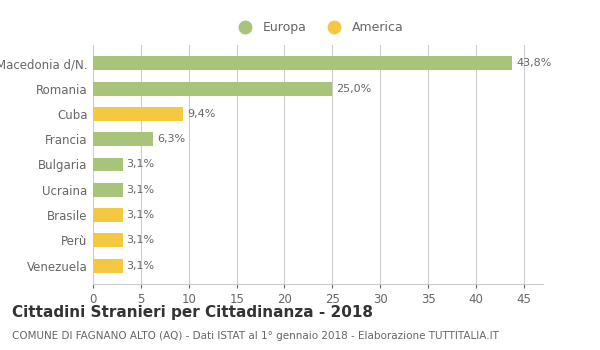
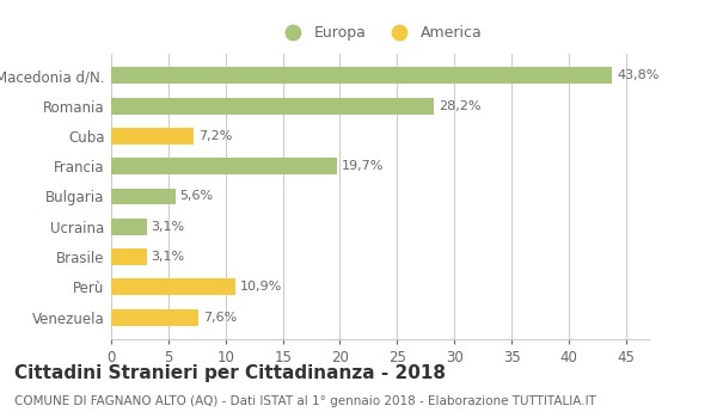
Romania: 25,0% -> 28,2%
Cuba: 9,4% -> 7,2%
Francia: 6,3% -> 19,7%
Bulgaria: 3,1% -> 5,6%
Perù: 3,1% -> 10,9%
Venezuela: 3,1% -> 7,6%
